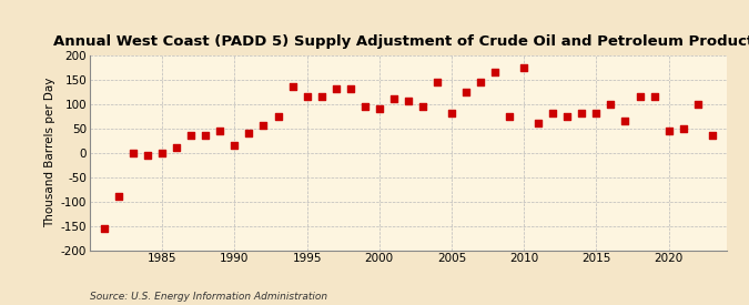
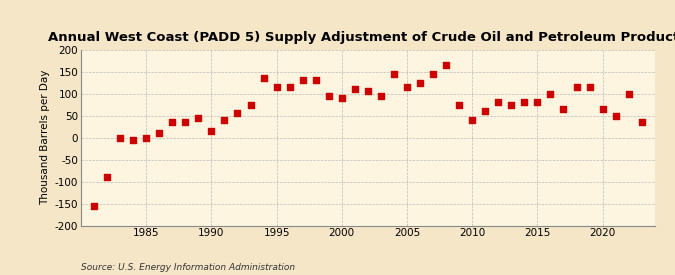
2005: 80 -> 115
2010: 175 -> 40
2020: 45 -> 65
